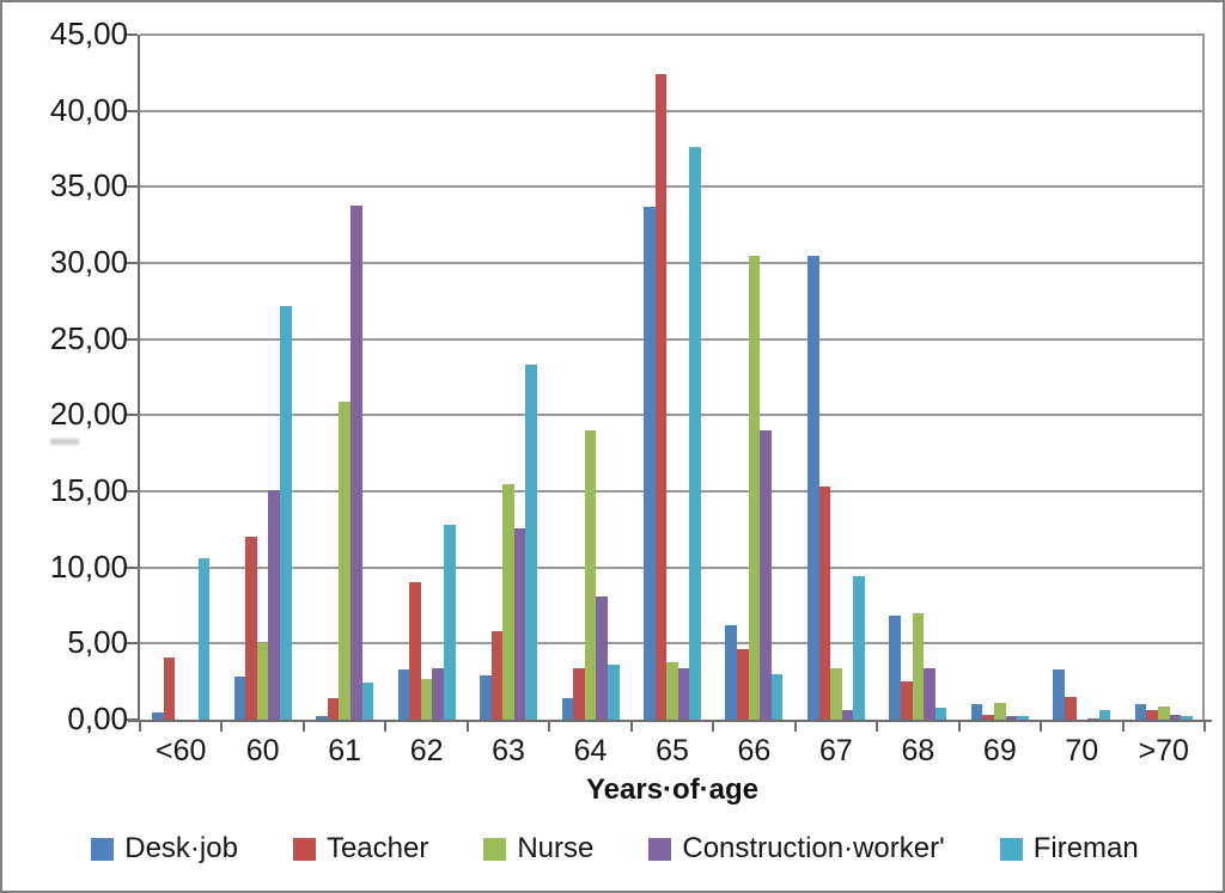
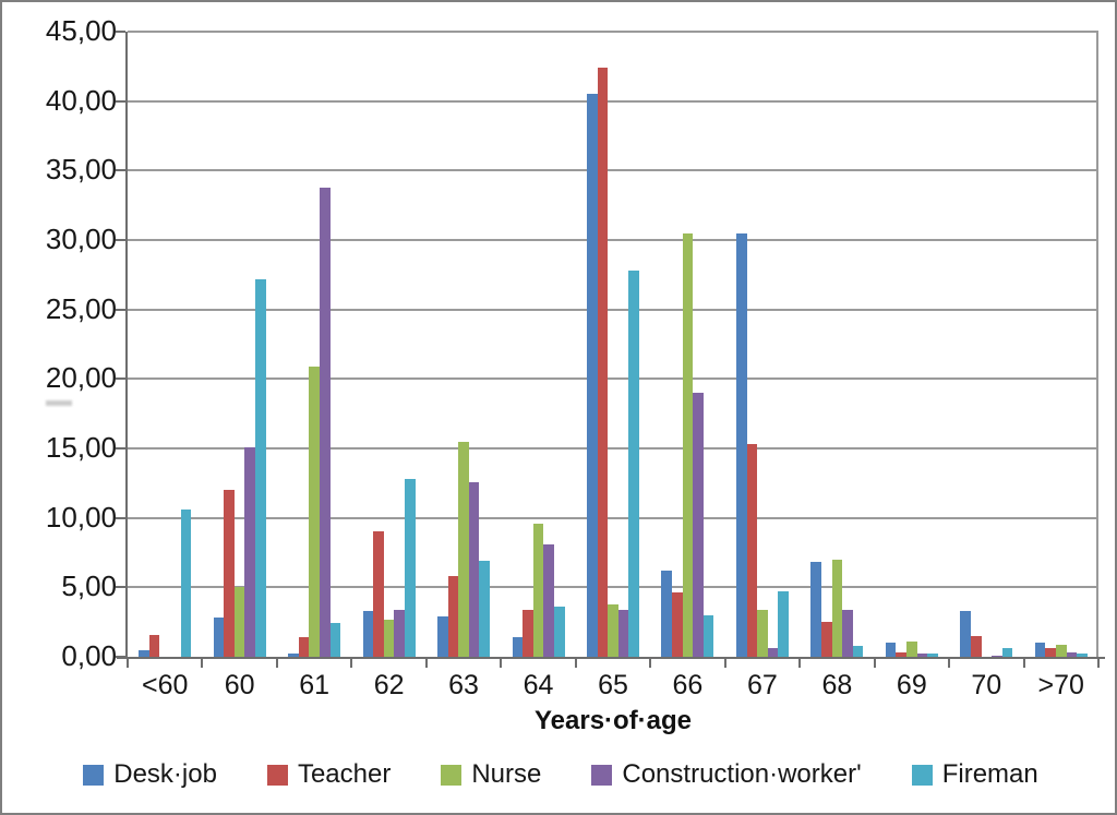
Teacher/<60: 4,1 -> 1,6
Fireman/63: 23,3 -> 6,9
Nurse/64: 19,0 -> 9,6
Desk·job/65: 33,7 -> 40,5
Fireman/65: 37,6 -> 27,8
Fireman/67: 9,4 -> 4,7
